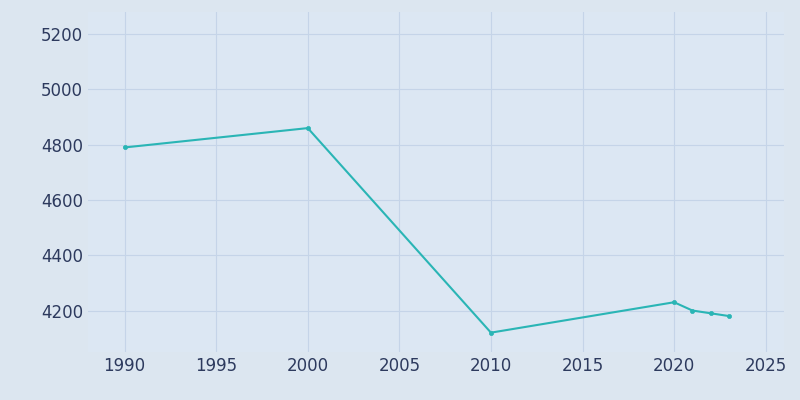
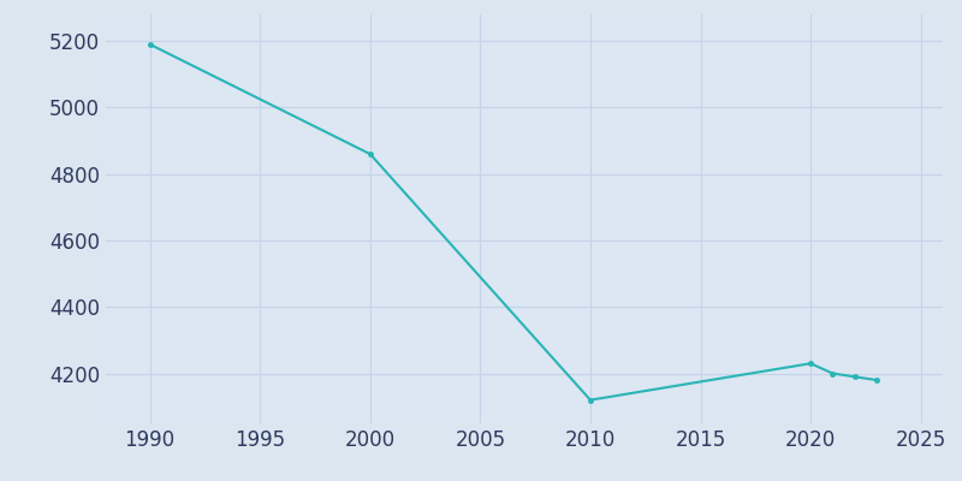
1990: 4790 -> 5190
